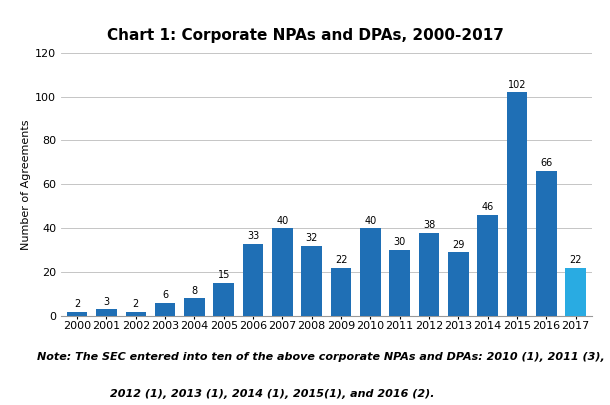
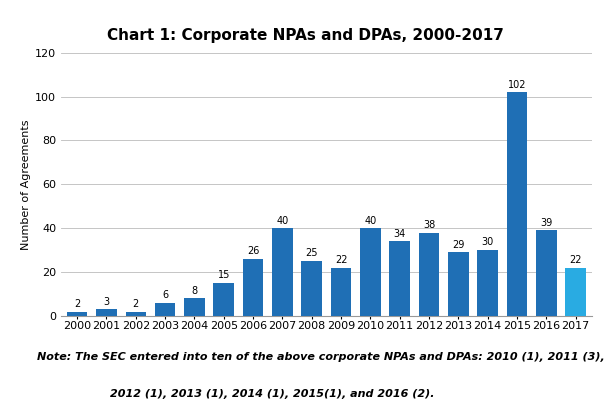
2006: 33 -> 26
2008: 32 -> 25
2011: 30 -> 34
2014: 46 -> 30
2016: 66 -> 39
